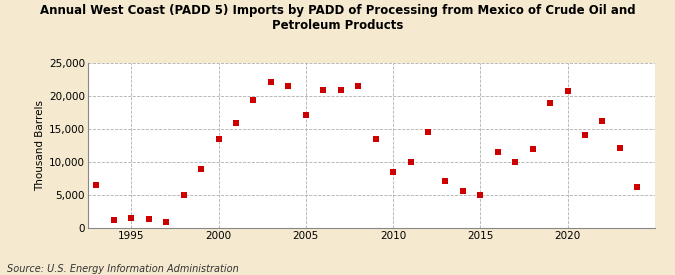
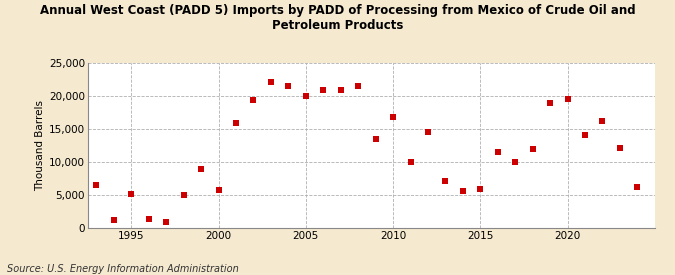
1995: 1,500 -> 5,200
2000: 13,500 -> 5,800
2005: 17,200 -> 20,000
2010: 8,500 -> 16,800
2015: 5,000 -> 6,000
2020: 20,800 -> 19,600
